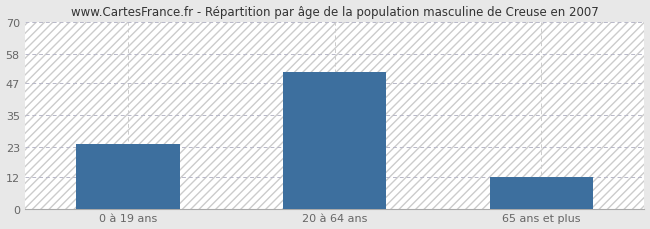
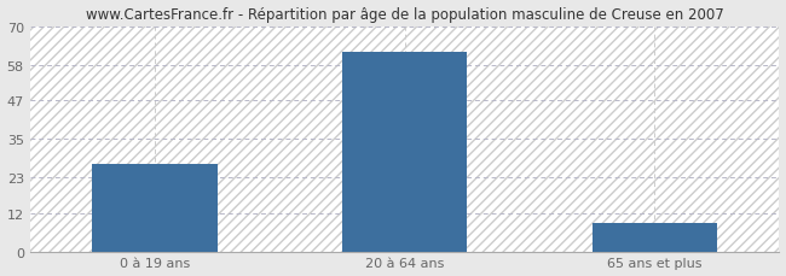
0 à 19 ans: 24 -> 27
20 à 64 ans: 51 -> 62
65 ans et plus: 12 -> 9
